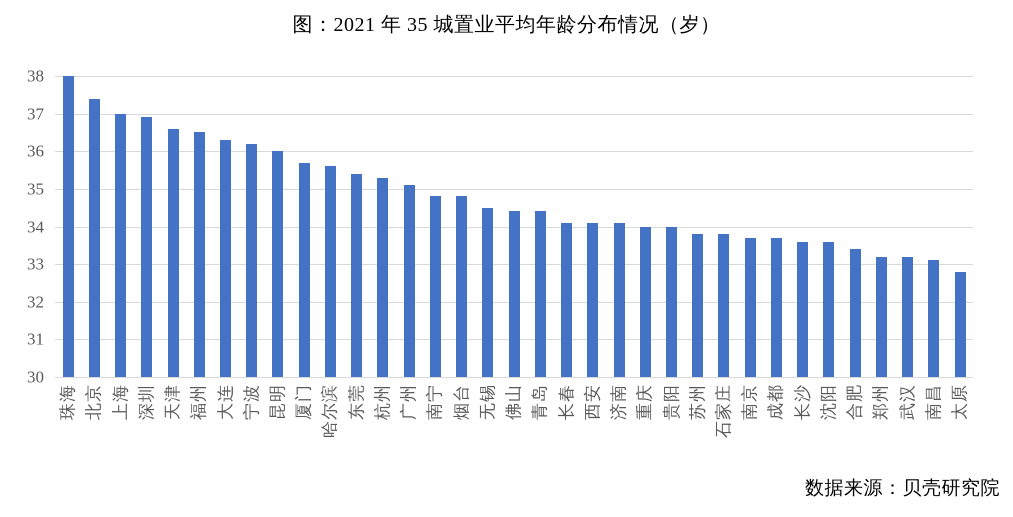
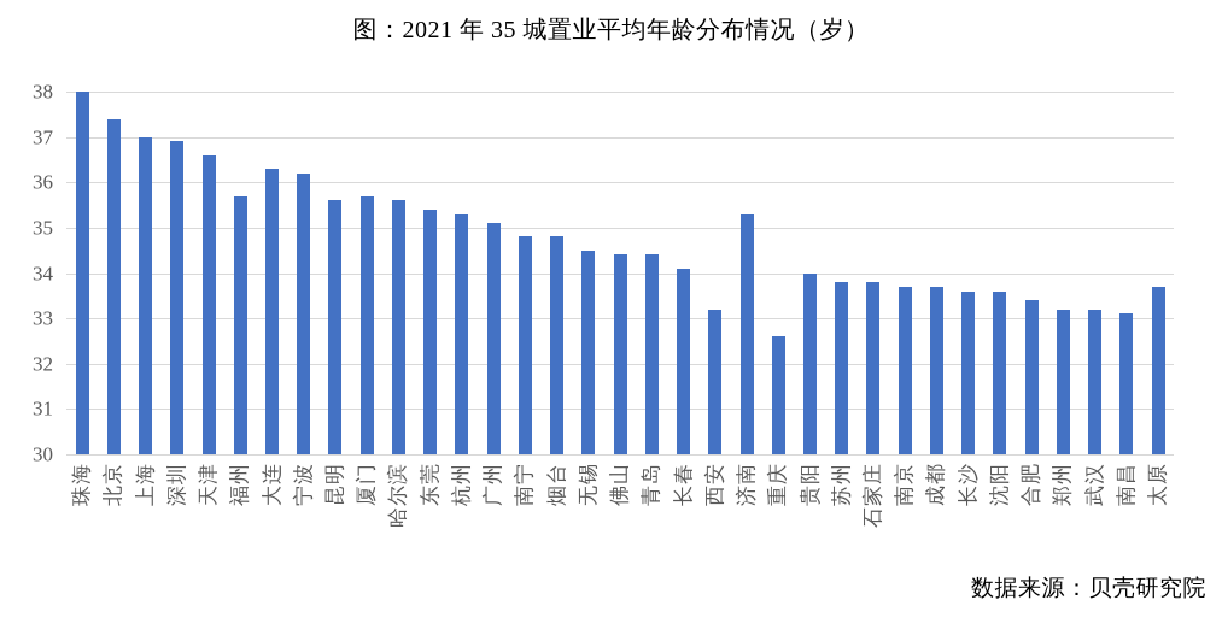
福州: 36.5 -> 35.7
昆明: 36.0 -> 35.6
西安: 34.1 -> 33.2
济南: 34.1 -> 35.3
重庆: 34.0 -> 32.6
太原: 32.8 -> 33.7
